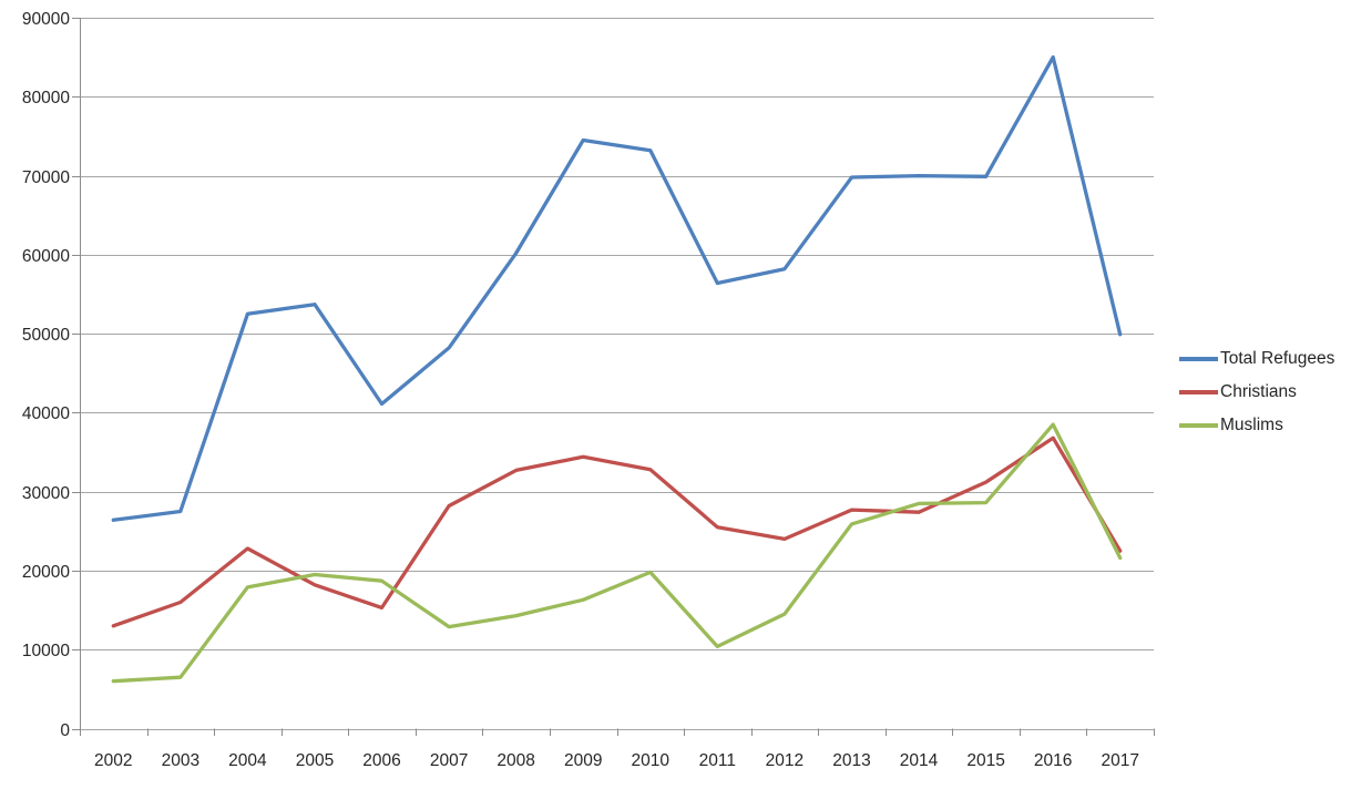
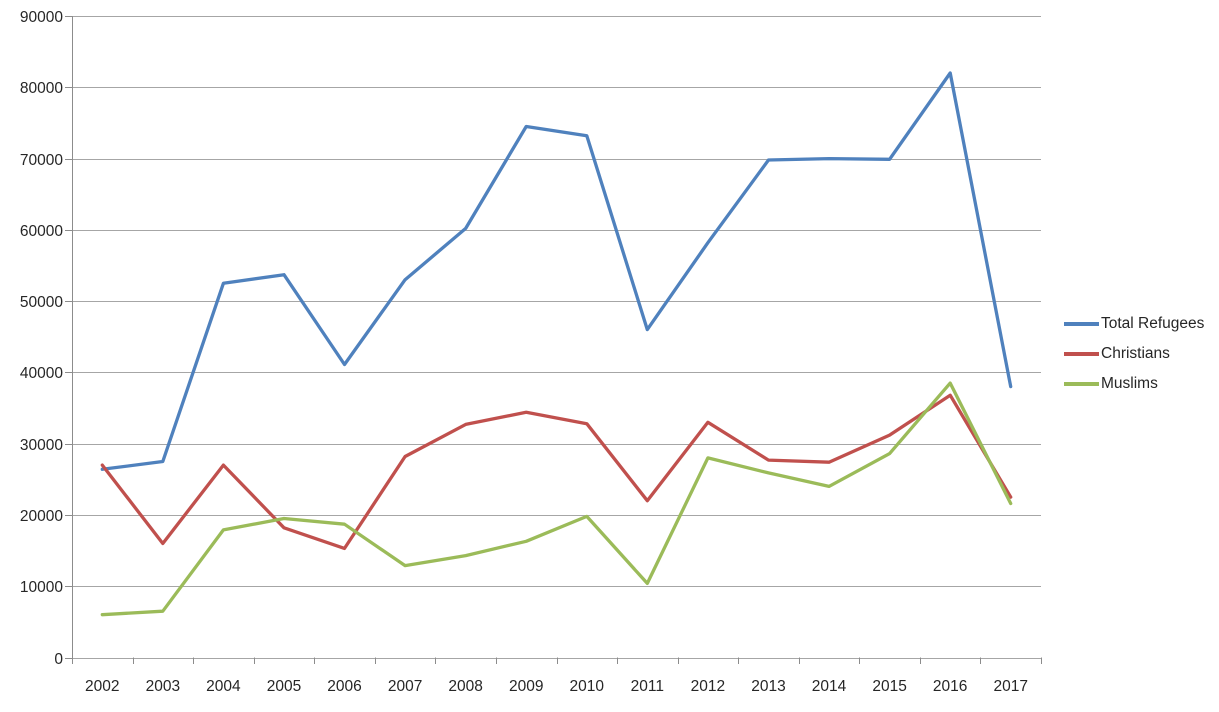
Christians/2002: 13000 -> 27000
Christians/2004: 23000 -> 27000
Total Refugees/2007: 48000 -> 53000
Total Refugees/2011: 56000 -> 46000
Christians/2011: 26000 -> 22000
Christians/2012: 24000 -> 33000
Muslims/2012: 14000 -> 28000
Muslims/2014: 28000 -> 24000
Total Refugees/2016: 85000 -> 82000
Total Refugees/2017: 50000 -> 38000
